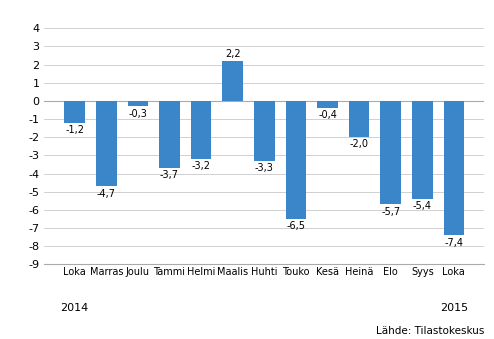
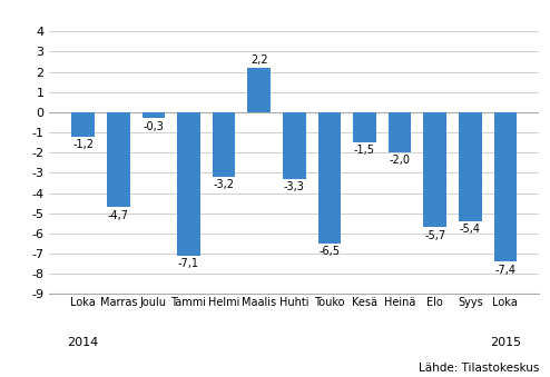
Tammi: -3,7 -> -7,1
Kesä: -0,4 -> -1,5
